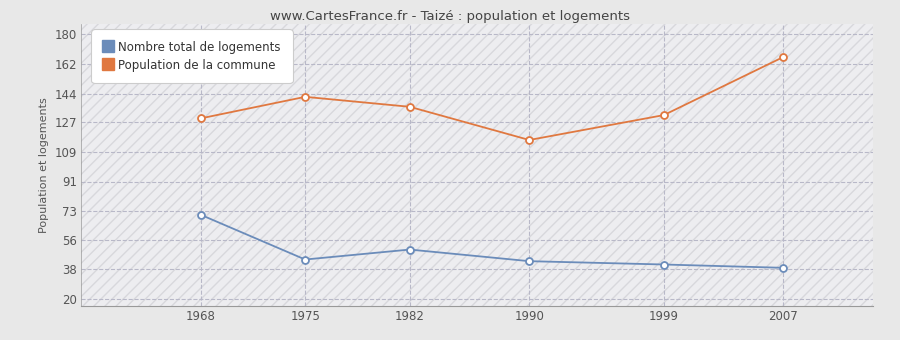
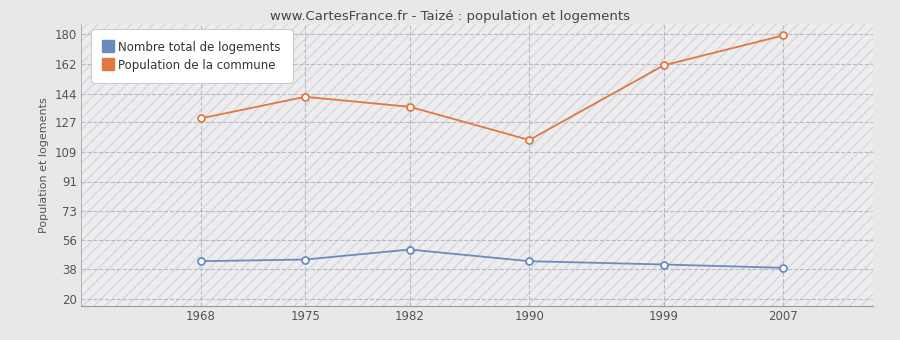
Nombre total de logements/1968: 71 -> 43
Population de la commune/1999: 131 -> 161
Population de la commune/2007: 166 -> 179
